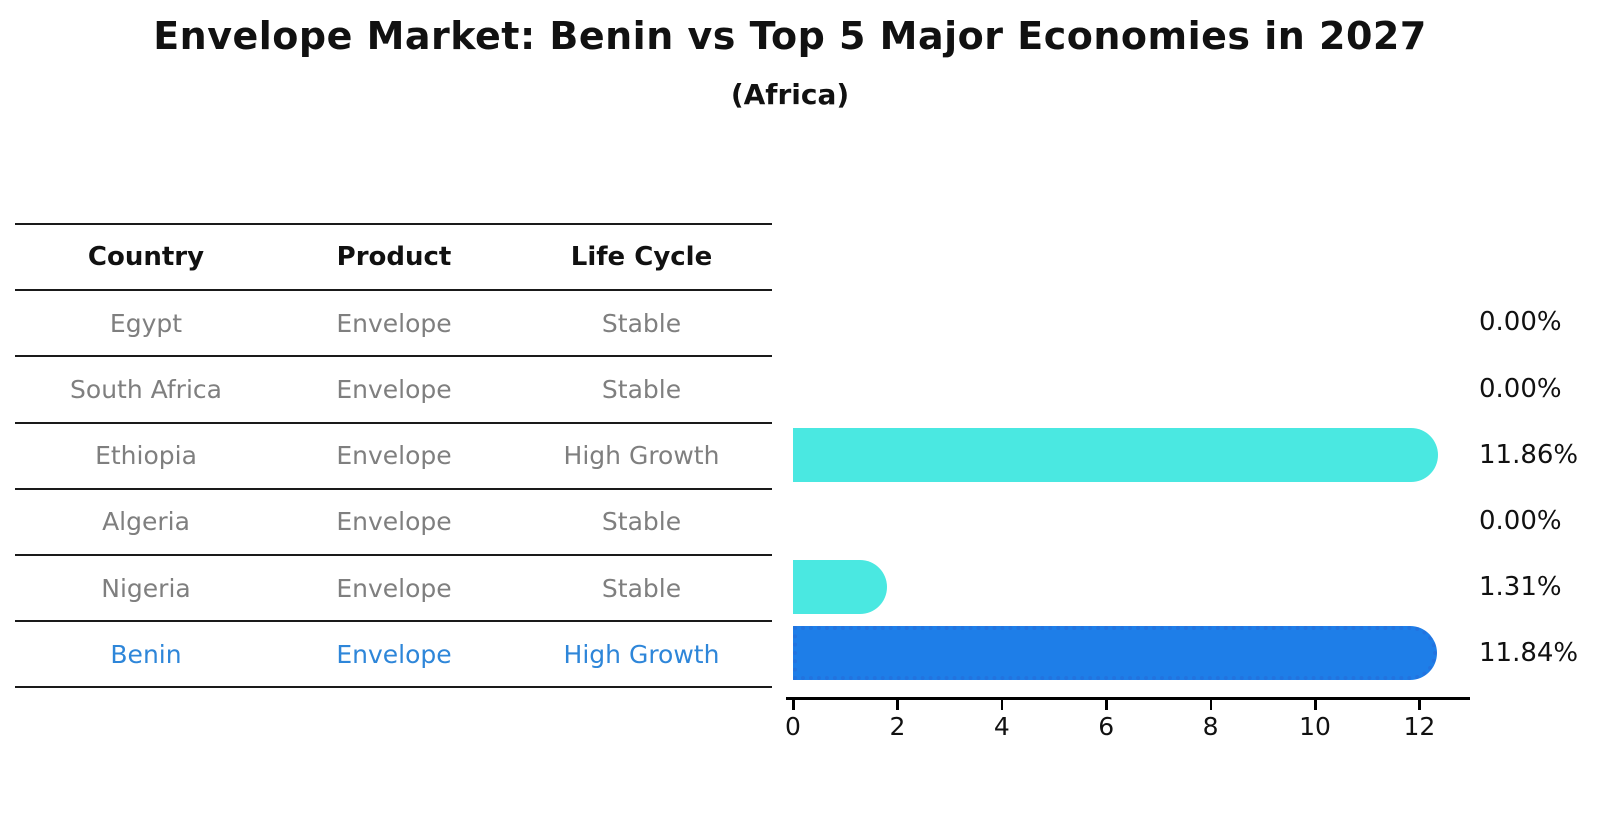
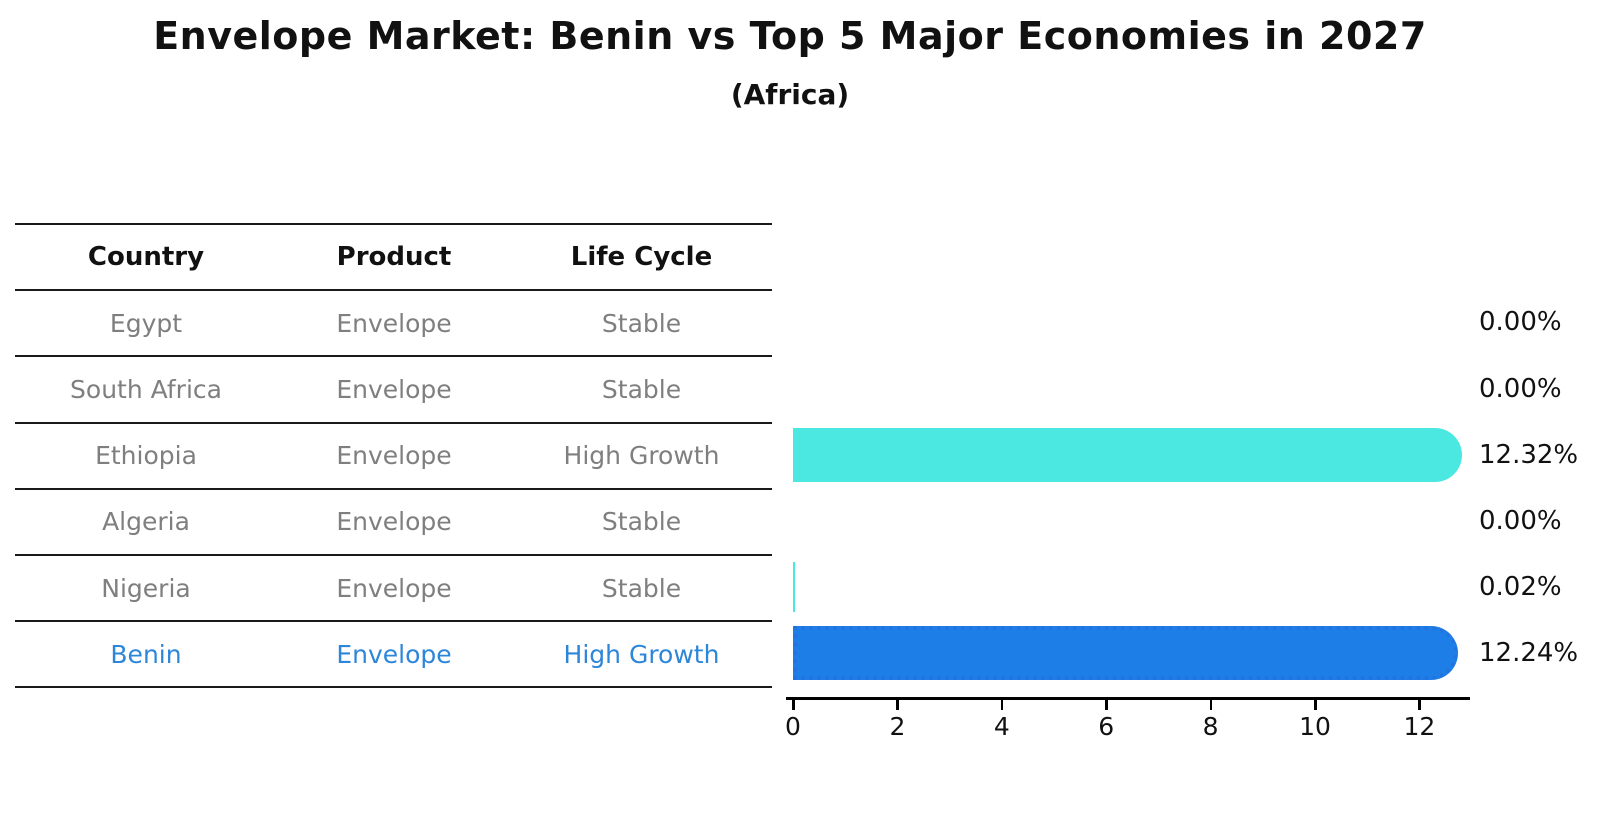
Ethiopia: 11.86% -> 12.32%
Nigeria: 1.31% -> 0.02%
Benin: 11.84% -> 12.24%
